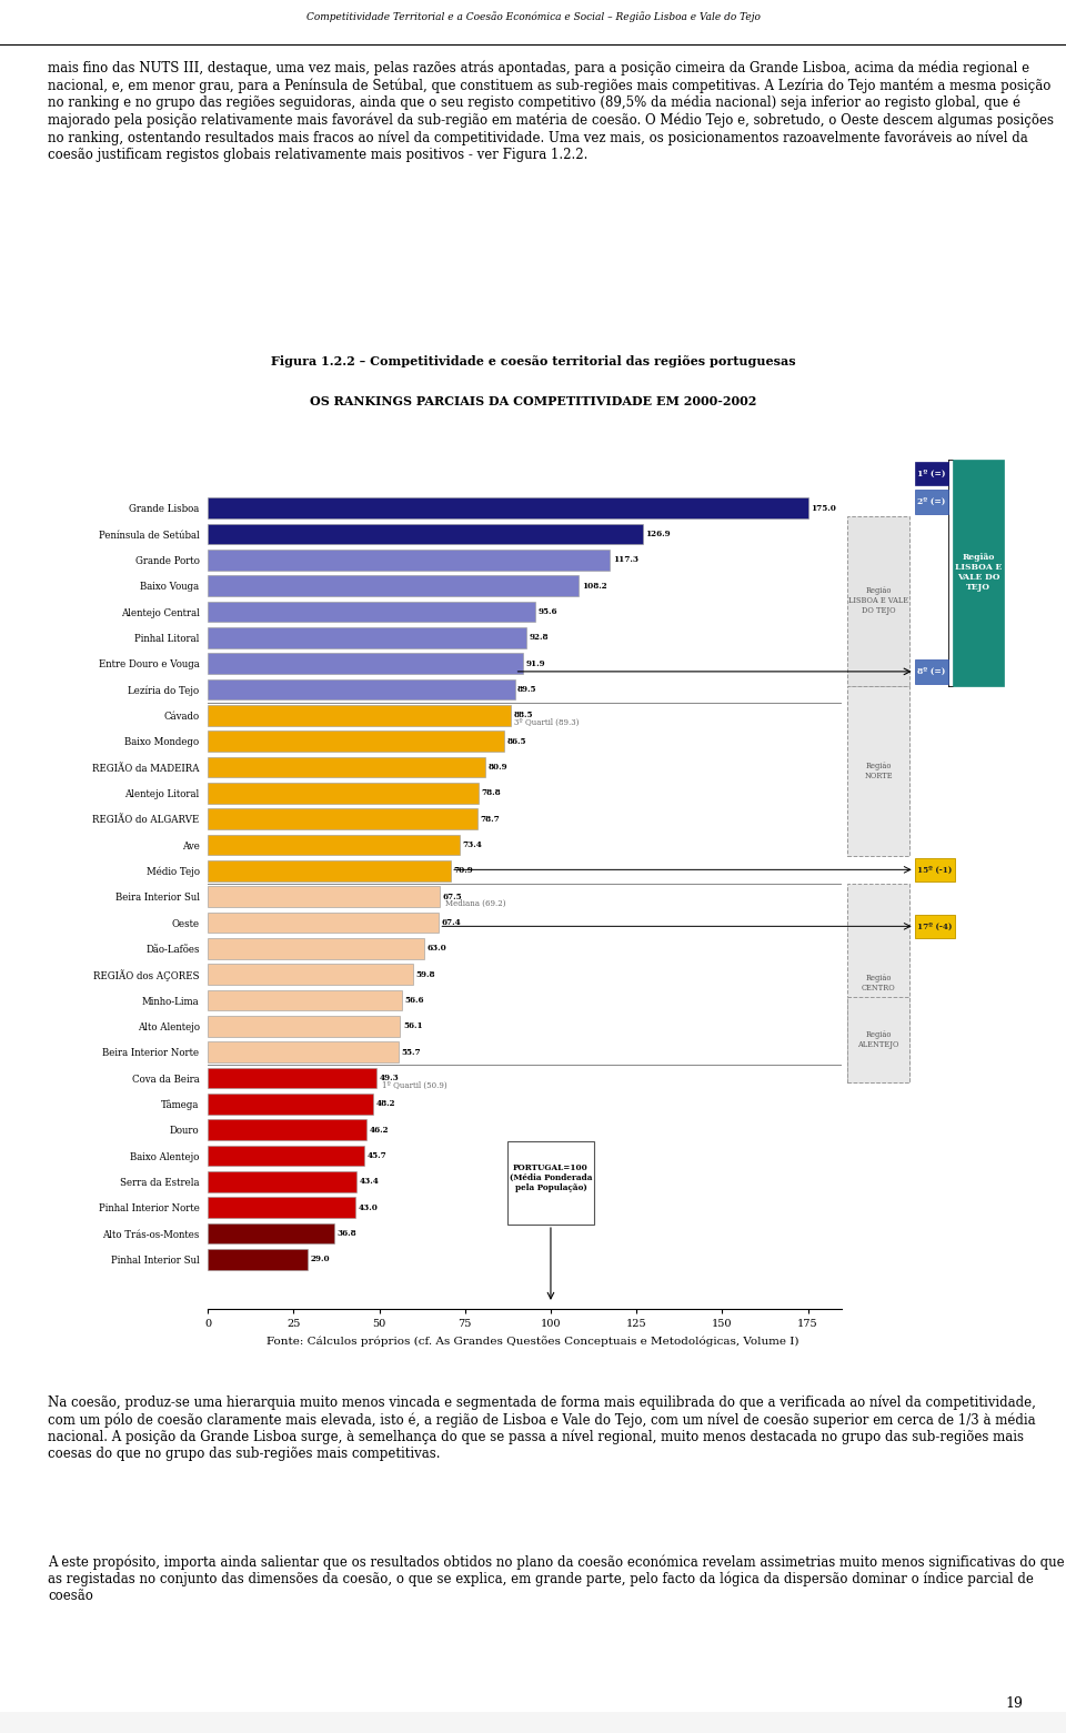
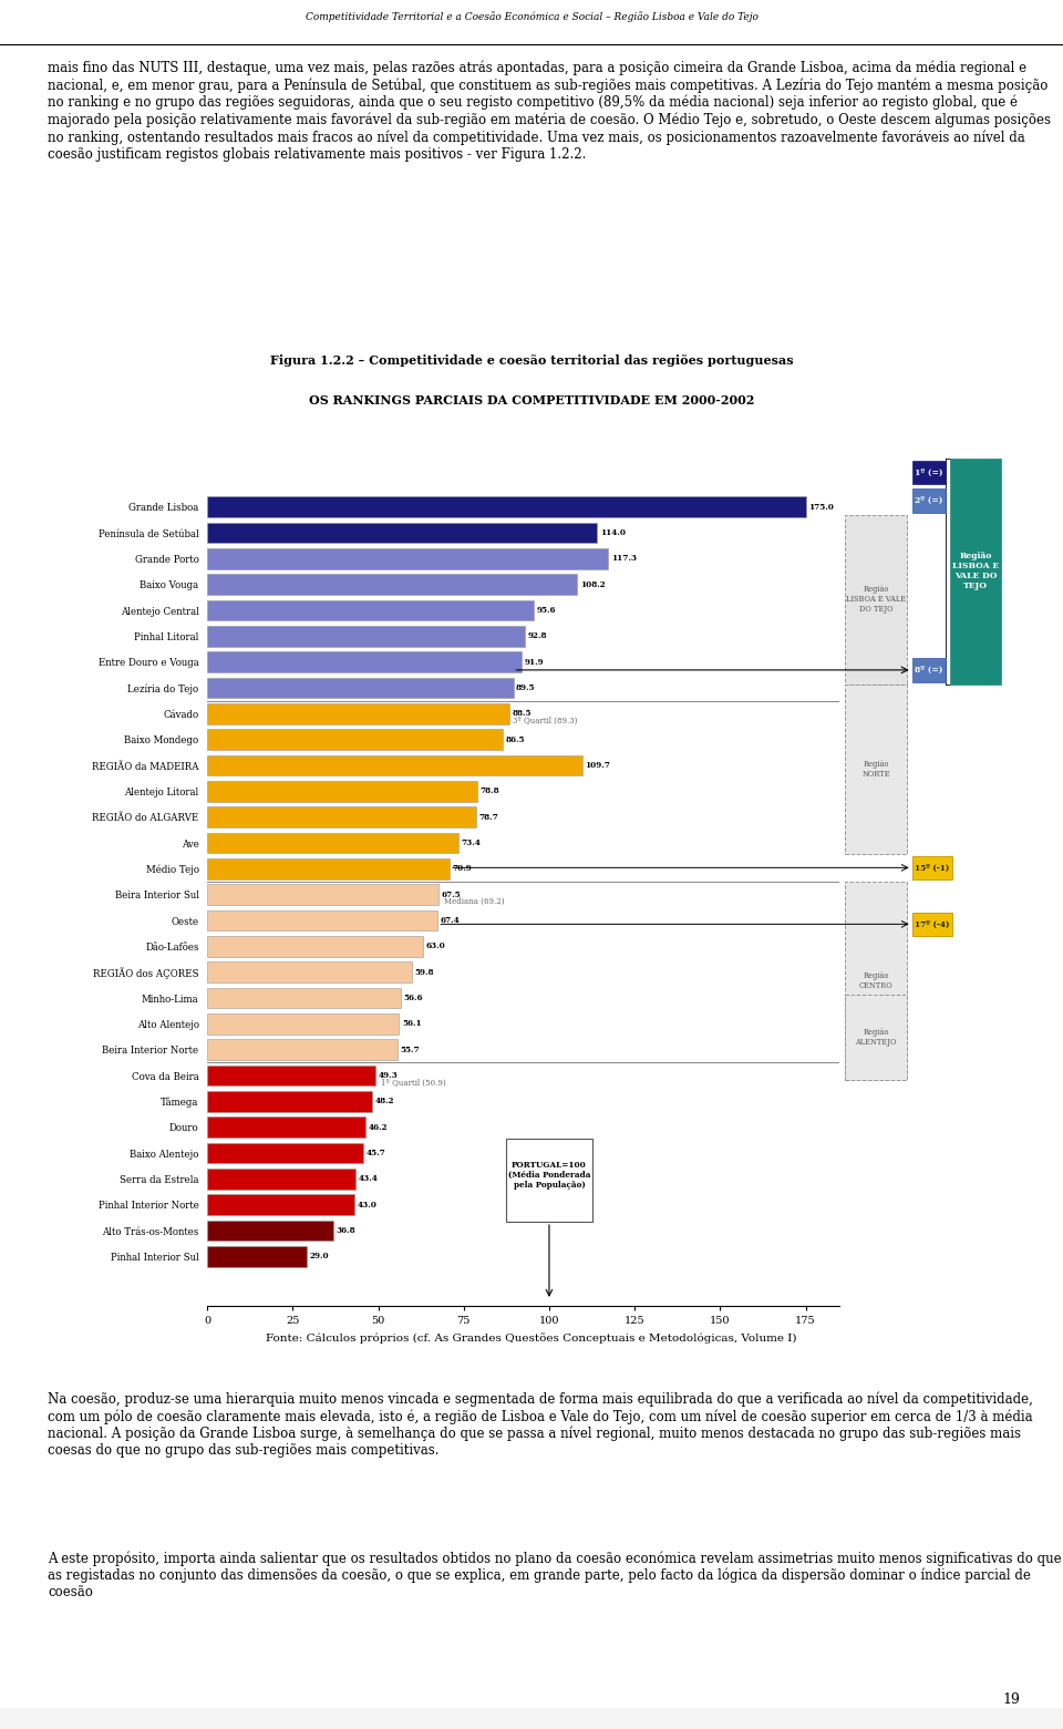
Península de Setúbal: 126.9 -> 114.0
REGIÃO da MADEIRA: 80.9 -> 109.7
